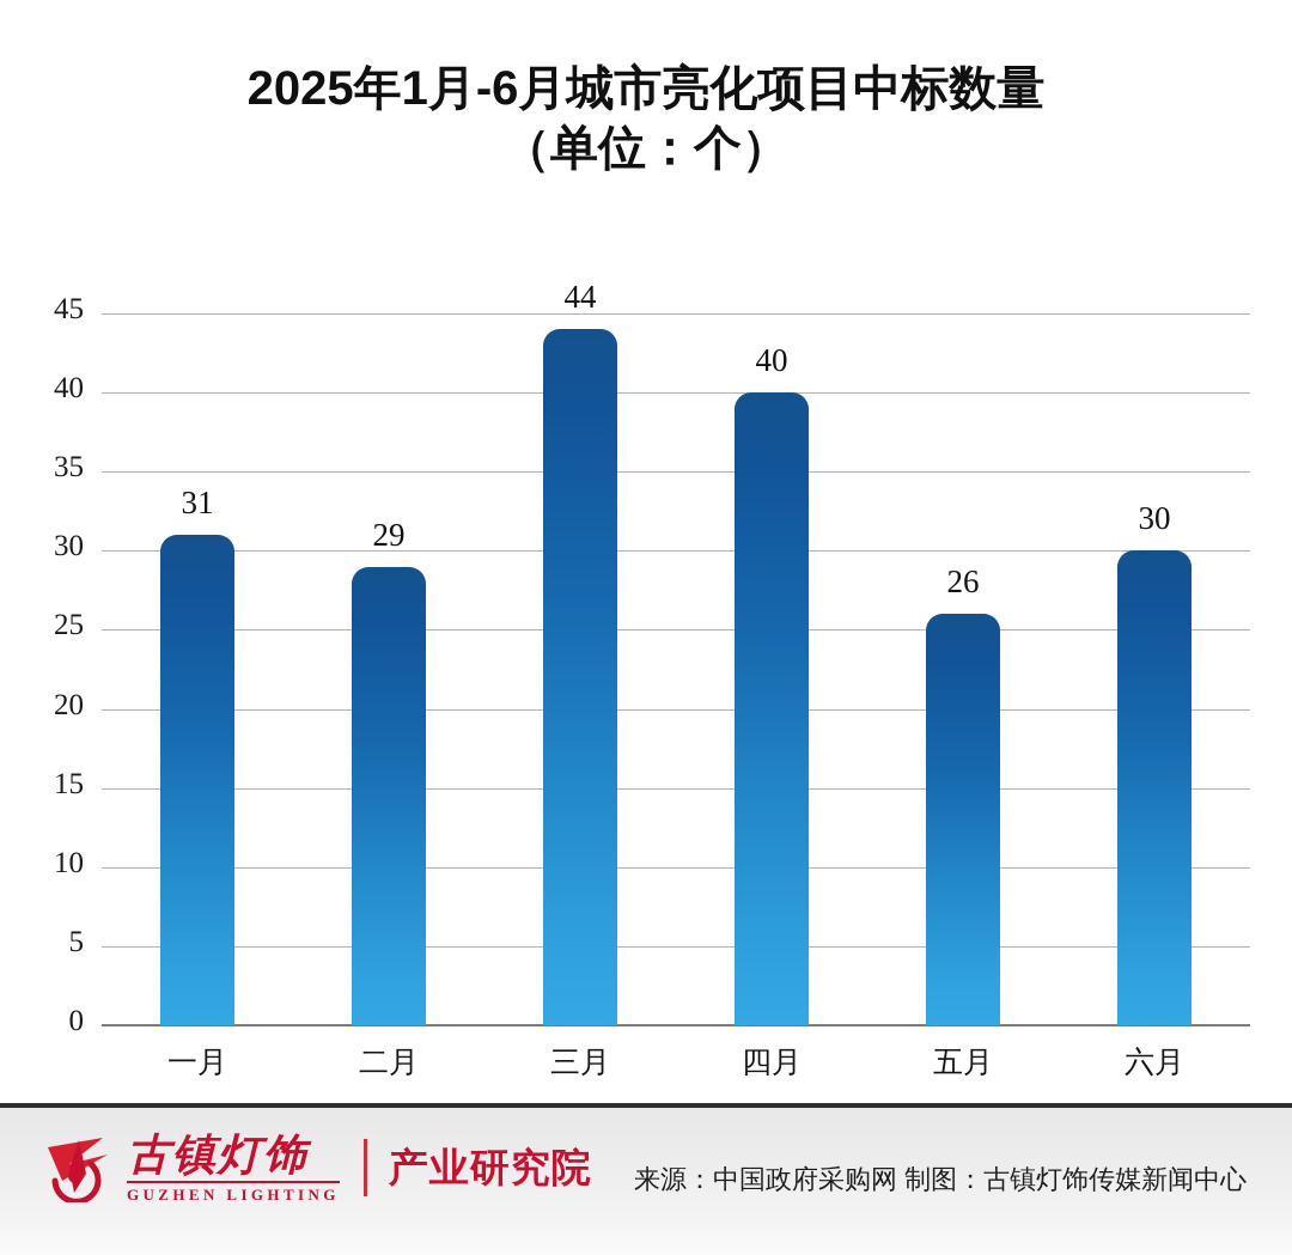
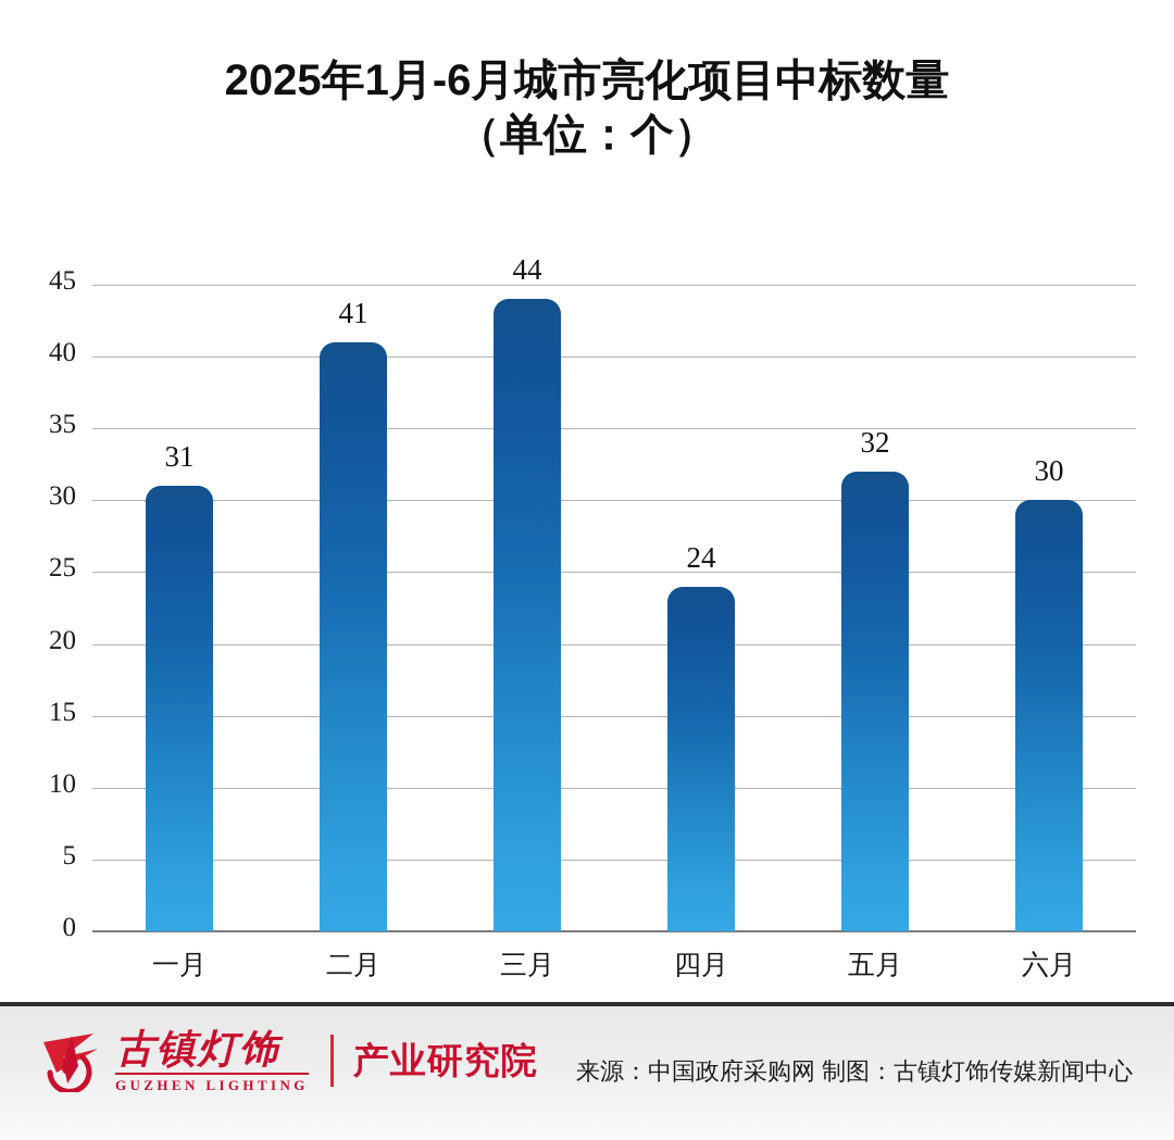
二月: 29 -> 41
四月: 40 -> 24
五月: 26 -> 32
